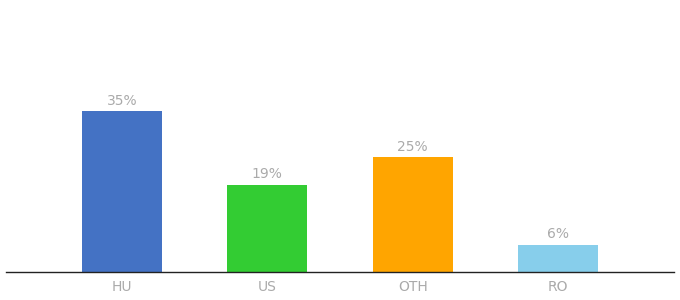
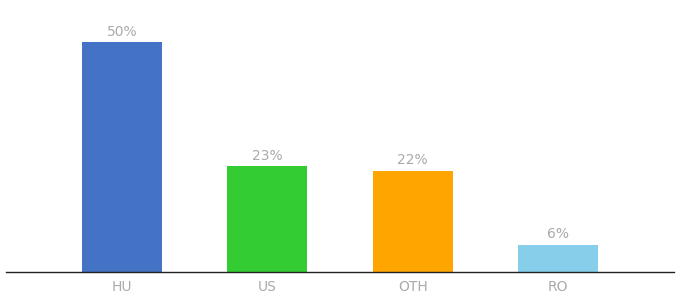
HU: 35% -> 50%
US: 19% -> 23%
OTH: 25% -> 22%
